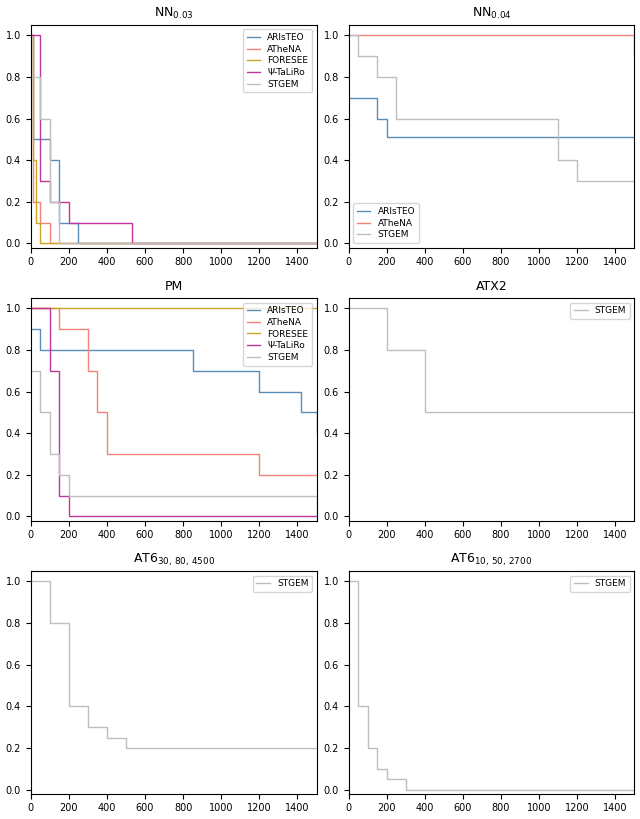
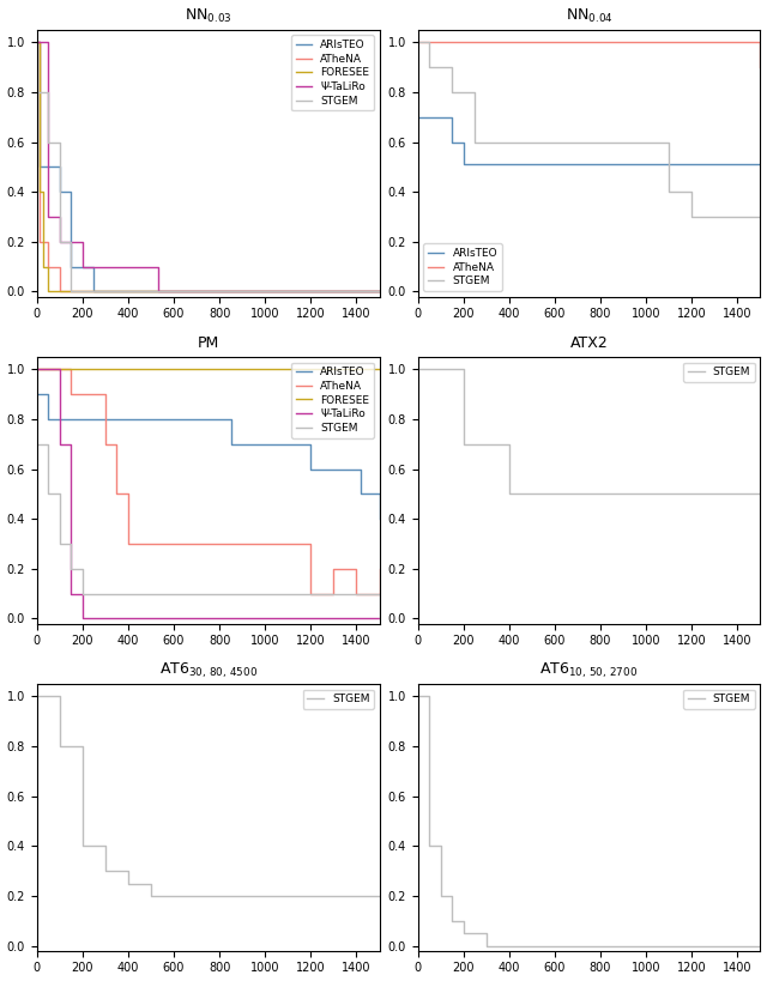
PM/ATheNA/1200: 0.2 -> 0.1
PM/ATheNA/1400: 0.2 -> 0.1
ATX2/200: 0.8 -> 0.7
